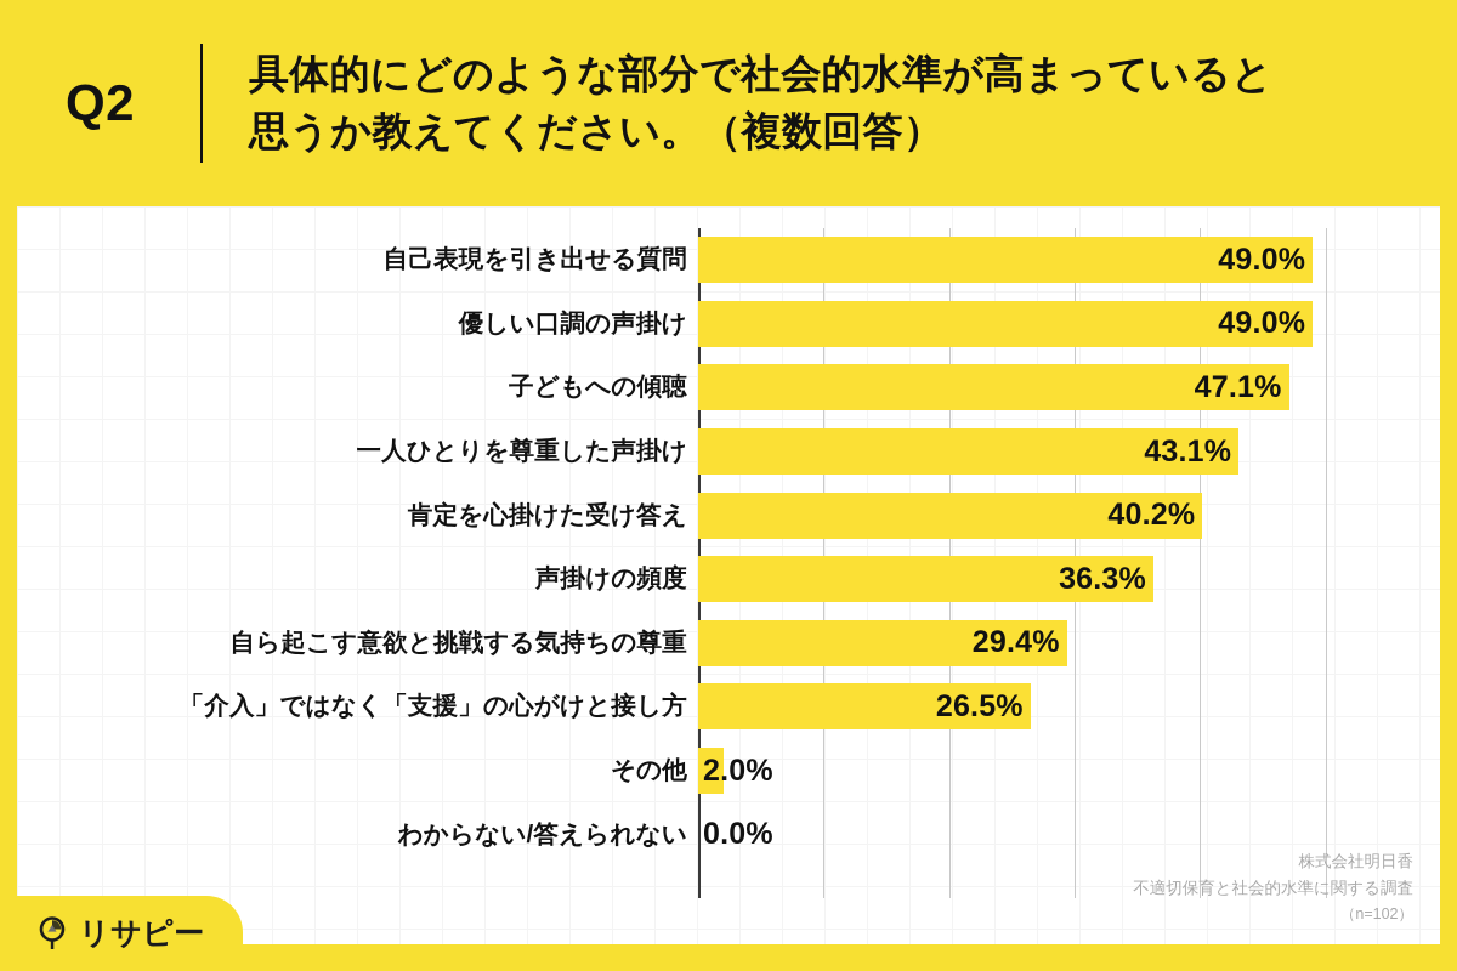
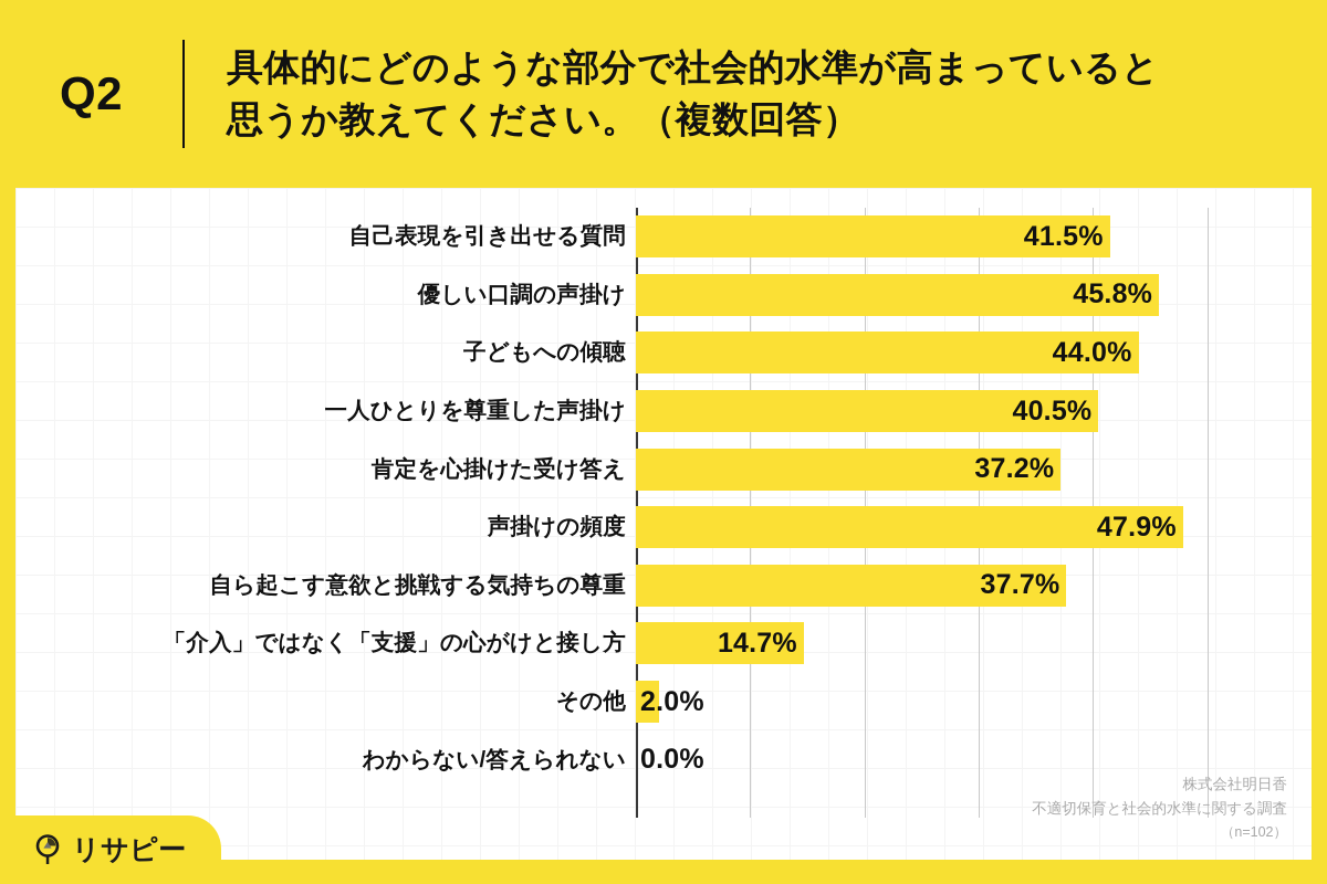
自己表現を引き出せる質問: 49.0% -> 41.5%
優しい口調の声掛け: 49.0% -> 45.8%
子どもへの傾聴: 47.1% -> 44.0%
一人ひとりを尊重した声掛け: 43.1% -> 40.5%
肯定を心掛けた受け答え: 40.2% -> 37.2%
声掛けの頻度: 36.3% -> 47.9%
自ら起こす意欲と挑戦する気持ちの尊重: 29.4% -> 37.7%
「介入」ではなく「支援」の心がけと接し方: 26.5% -> 14.7%
